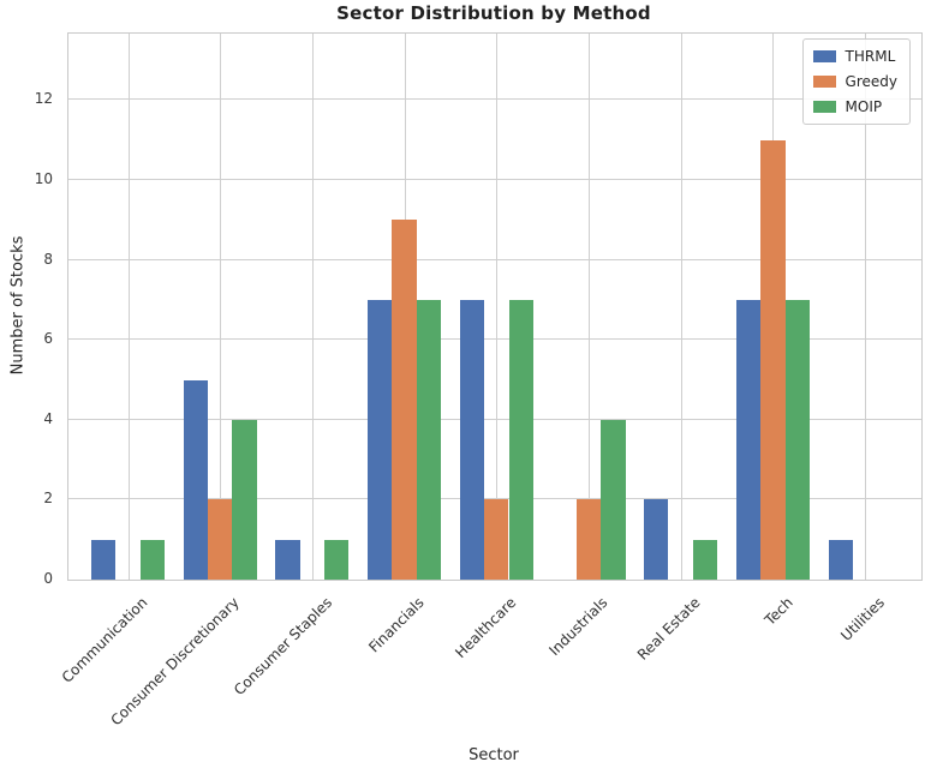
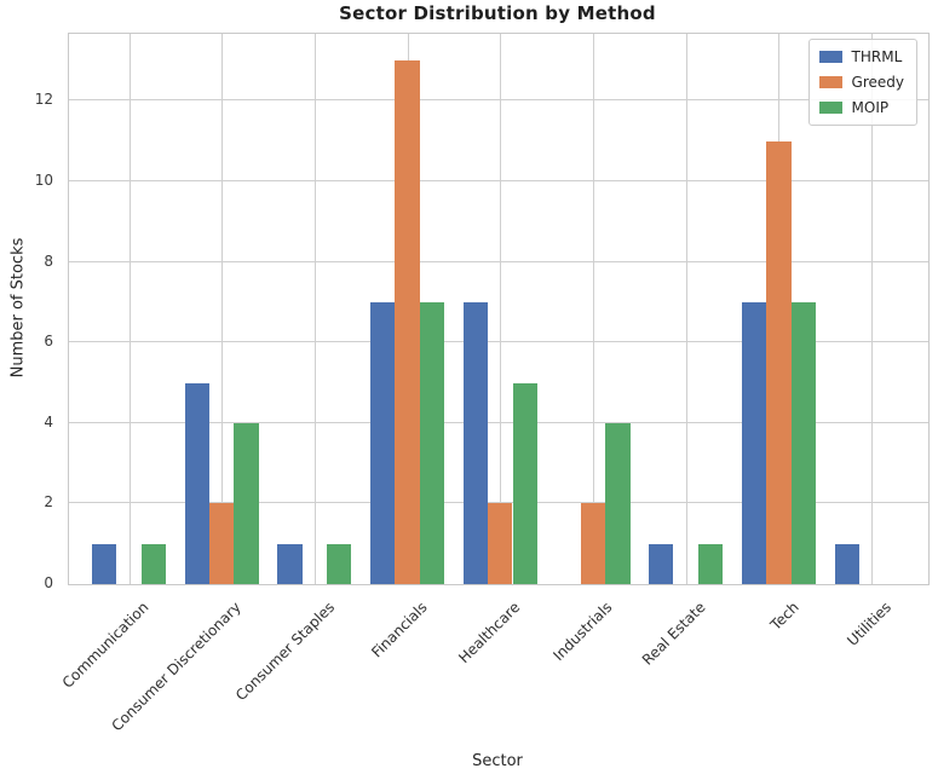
Greedy/Financials: 9 -> 13
MOIP/Healthcare: 7 -> 5
THRML/Real Estate: 2 -> 1
